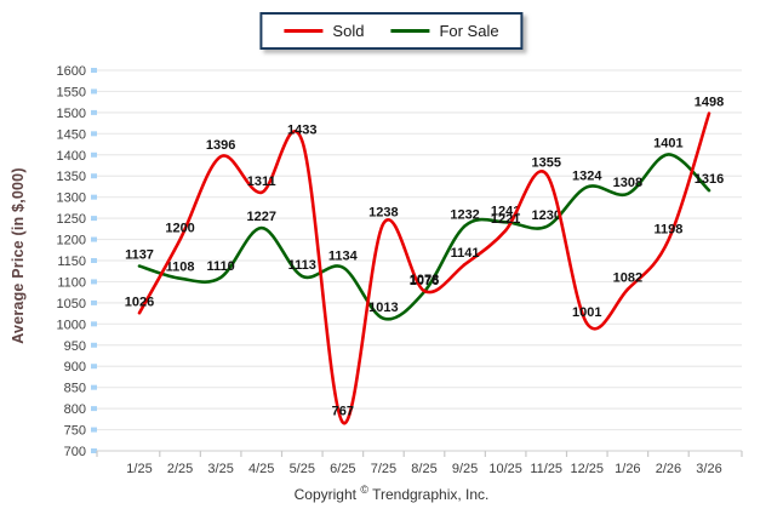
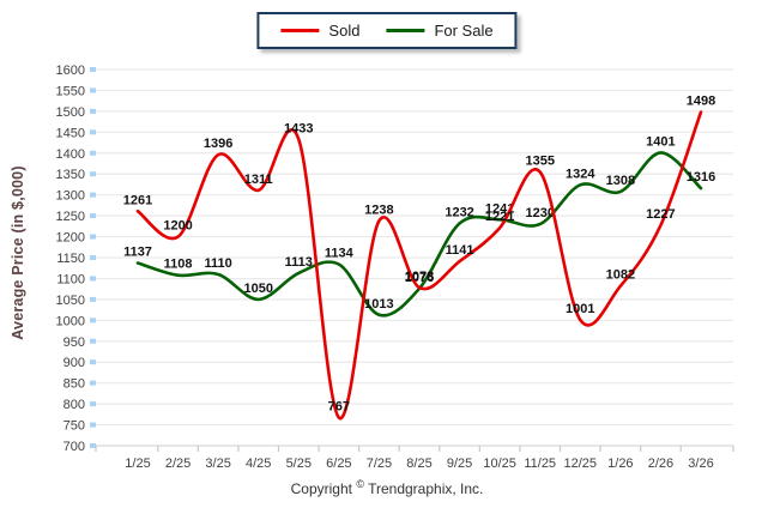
Sold/1/25: 1026 -> 1261
For Sale/4/25: 1227 -> 1050
Sold/2/26: 1198 -> 1227
